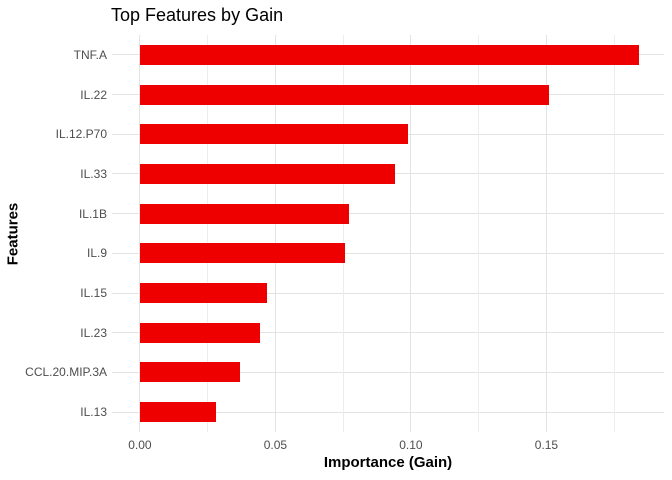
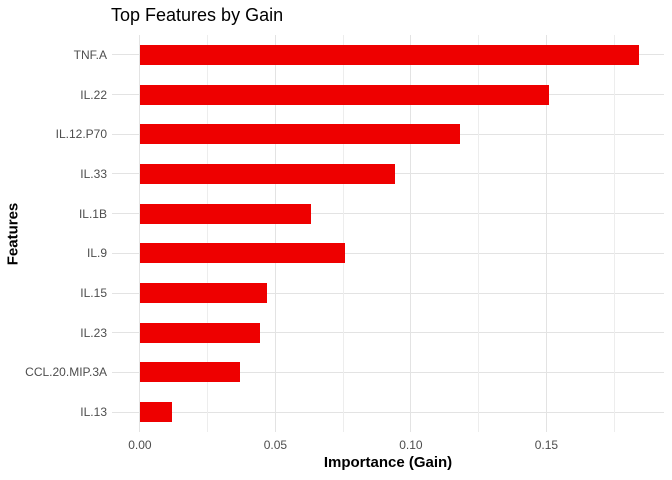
IL.12.P70: 0.099 -> 0.118
IL.1B: 0.077 -> 0.063
IL.13: 0.028 -> 0.012
